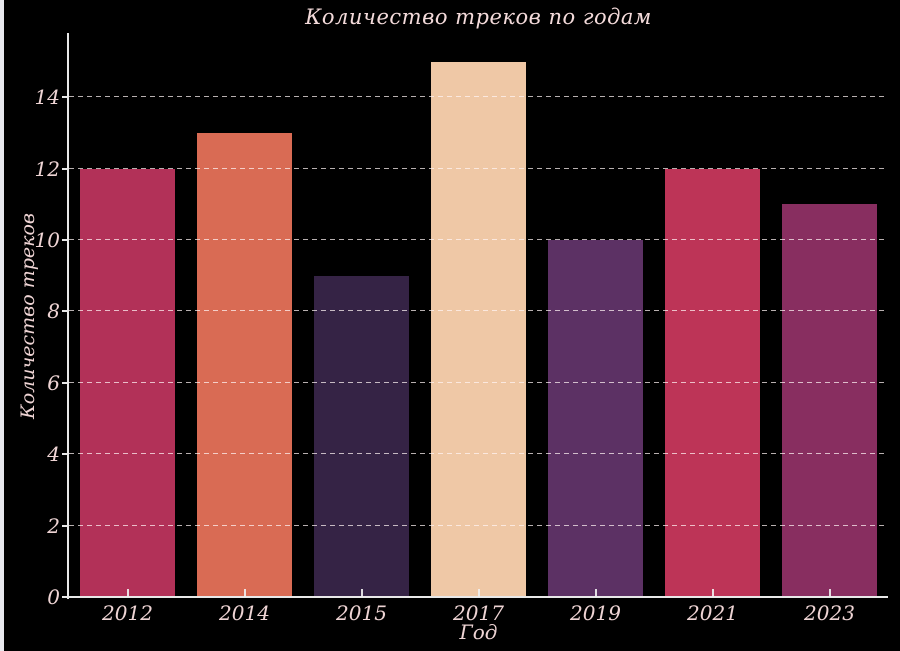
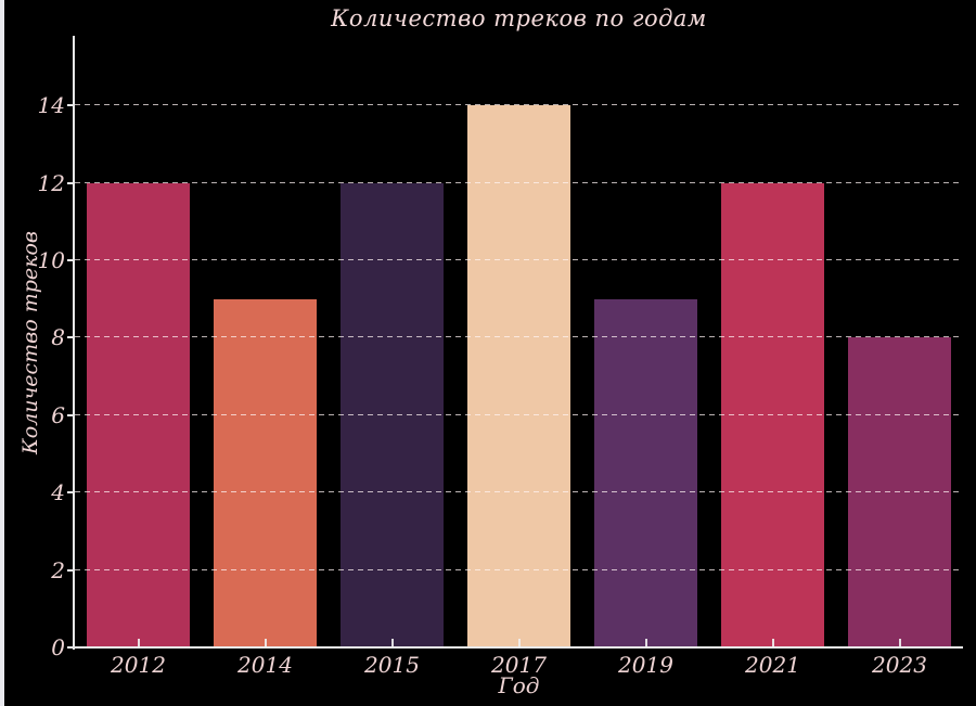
2014: 13 -> 9
2015: 9 -> 12
2017: 15 -> 14
2019: 10 -> 9
2023: 11 -> 8
